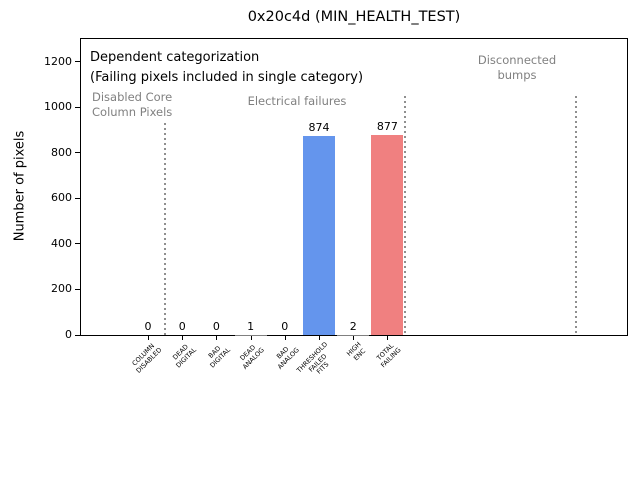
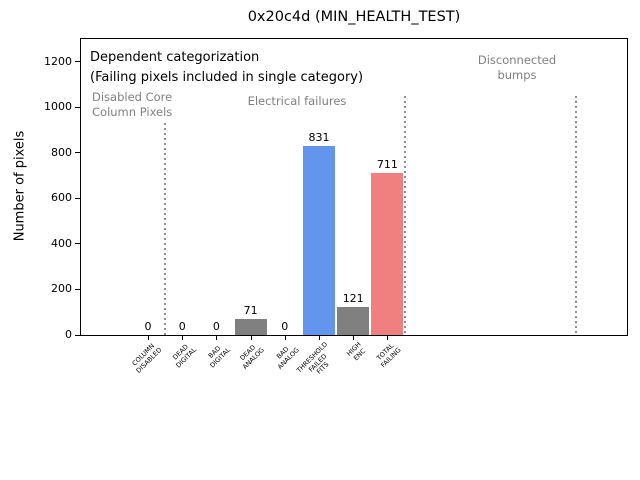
DEAD ANALOG: 1 -> 71
THRESHOLD FAILED FITS: 874 -> 831
HIGH ENC: 2 -> 121
TOTAL FAILING: 877 -> 711
